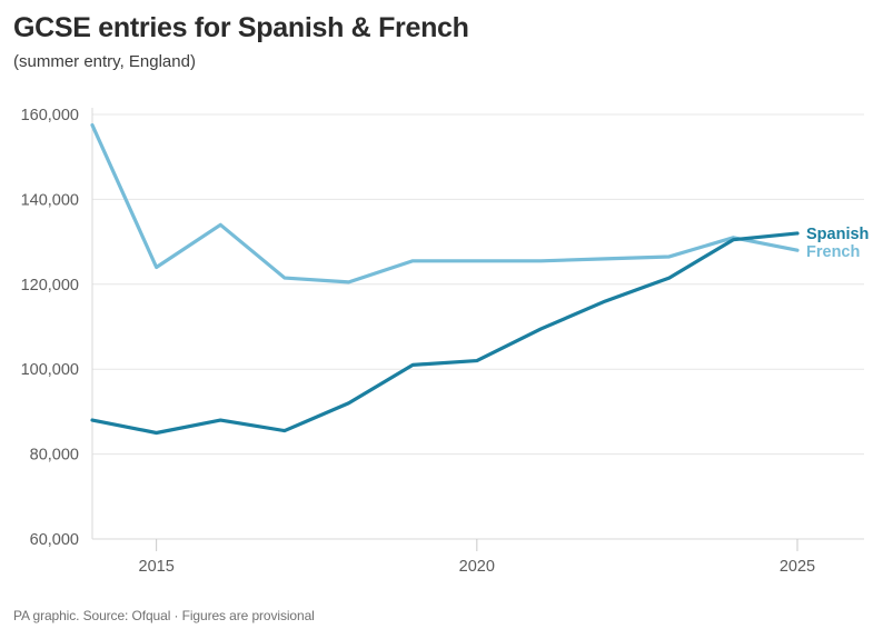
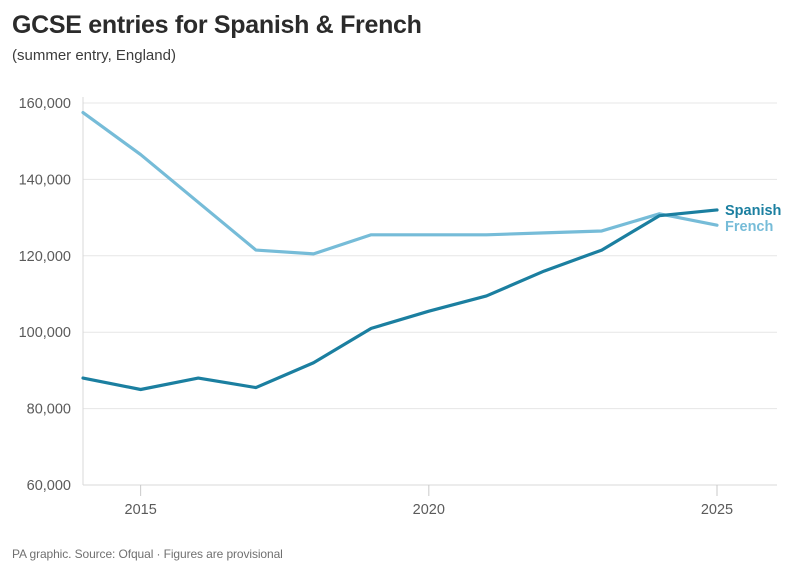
French/2015: 124000 -> 146000
Spanish/2020: 102000 -> 106000
